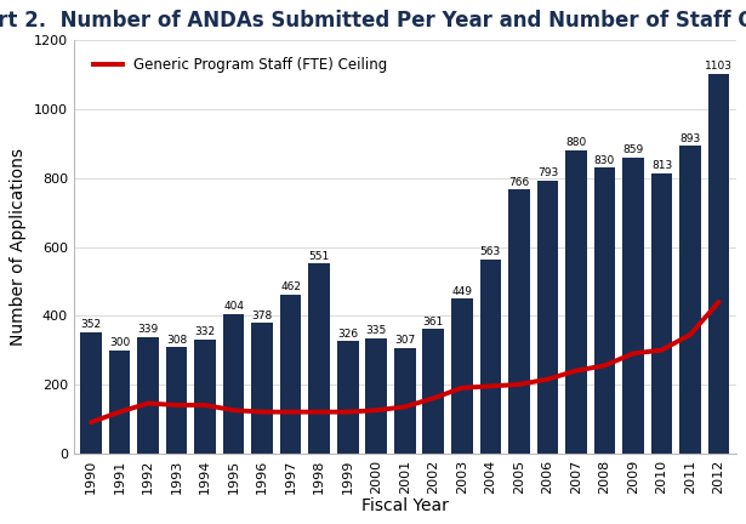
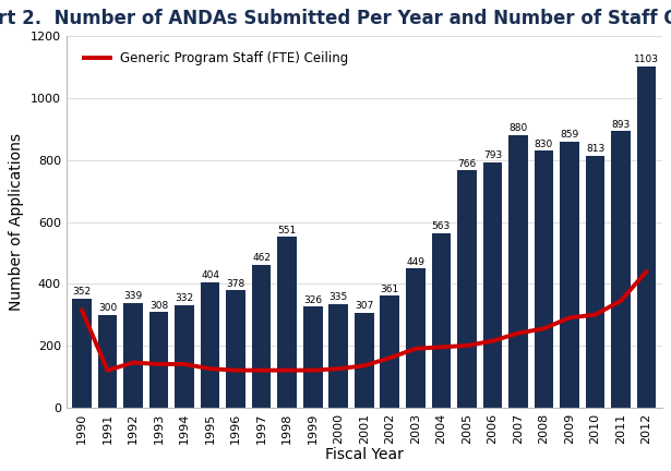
Generic Program Staff (FTE) Ceiling/1990: 90 -> 315
